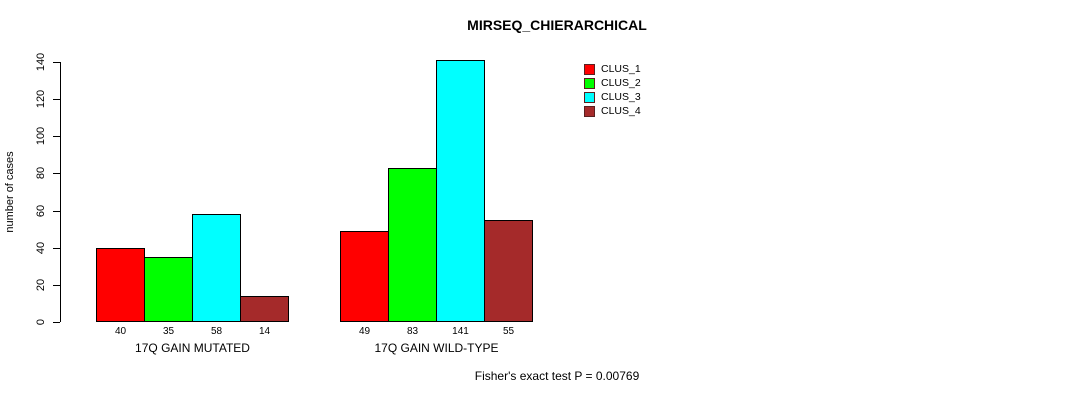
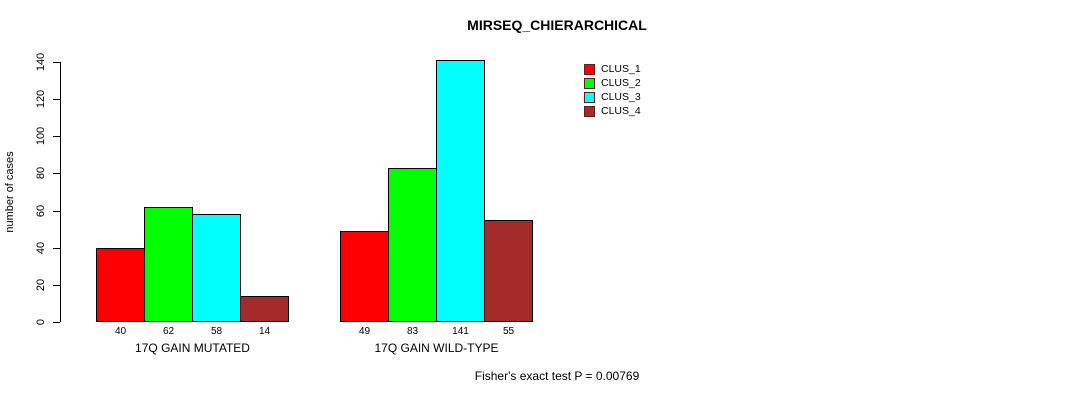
CLUS_2/17Q GAIN MUTATED: 35 -> 62
